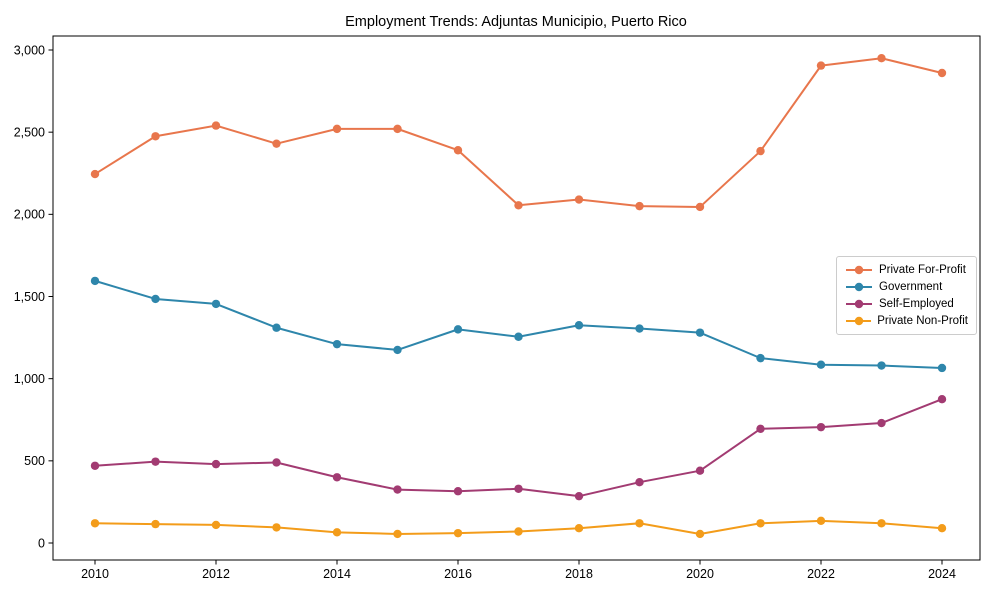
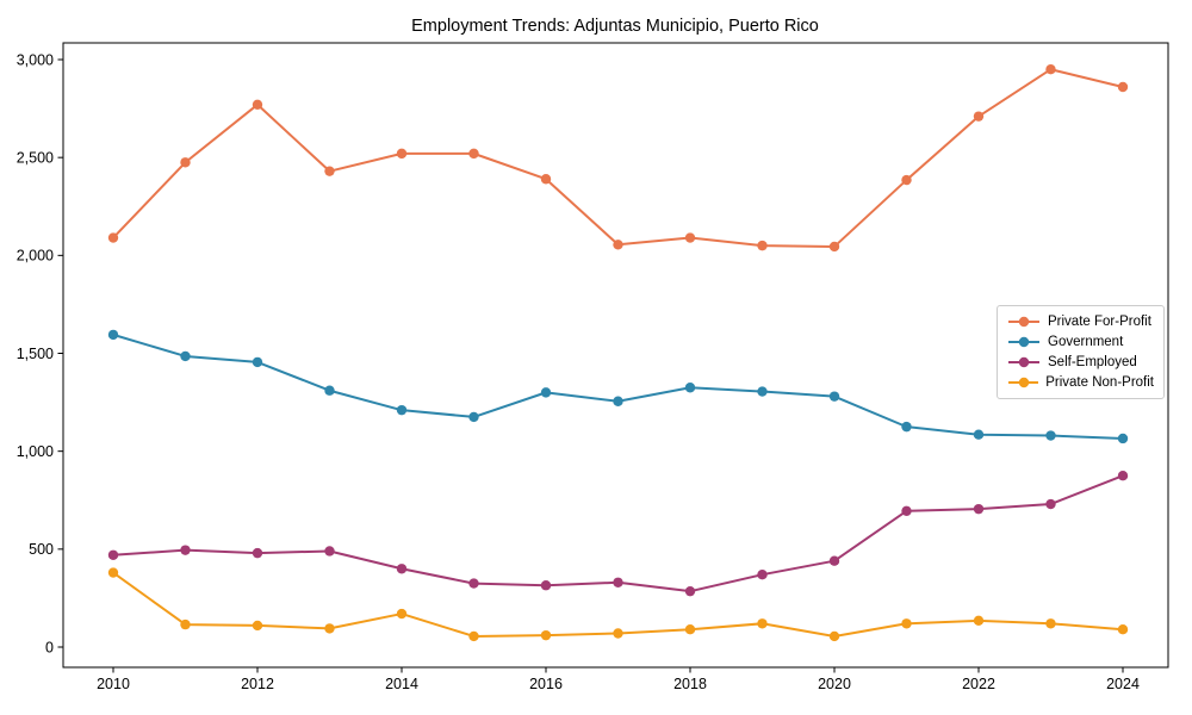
Private For-Profit/2010: 2240 -> 2090
Private Non-Profit/2010: 120 -> 380
Private For-Profit/2012: 2540 -> 2770
Private Non-Profit/2014: 60 -> 170
Private For-Profit/2022: 2900 -> 2710
